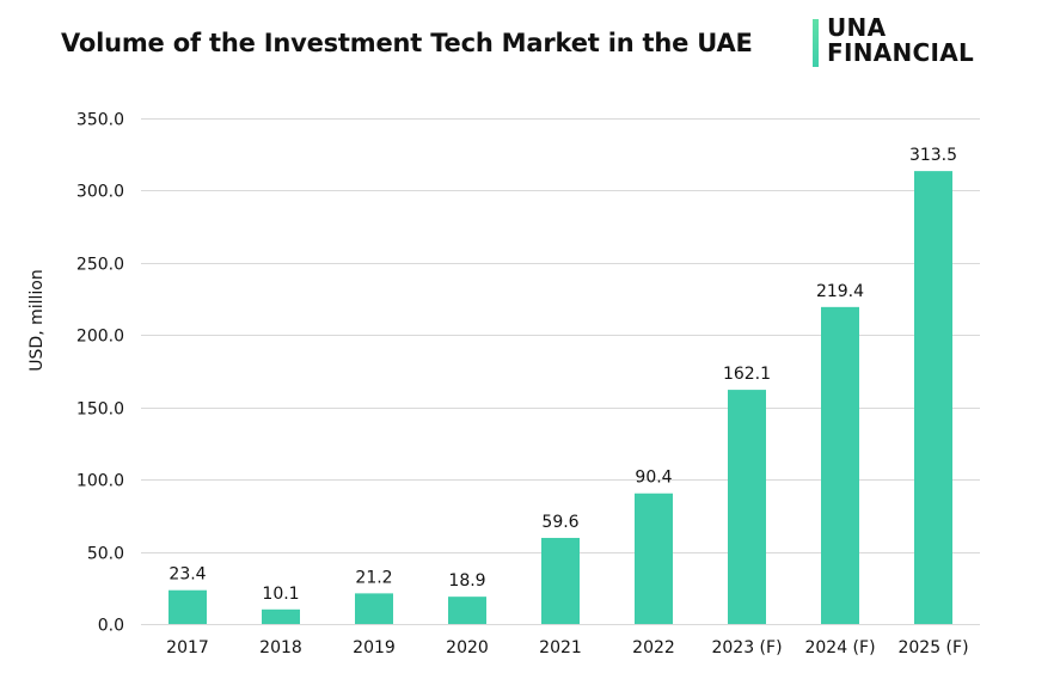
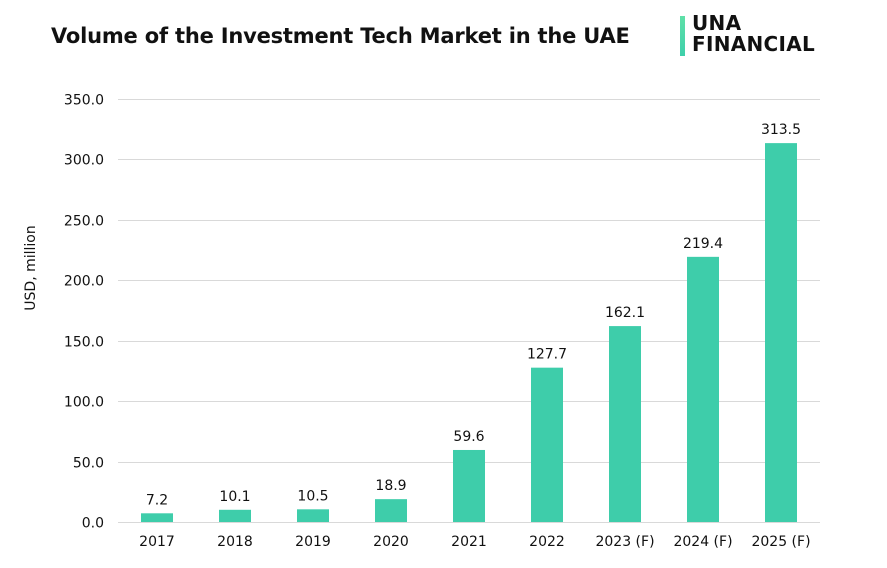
2017: 23.4 -> 7.2
2019: 21.2 -> 10.5
2022: 90.4 -> 127.7
